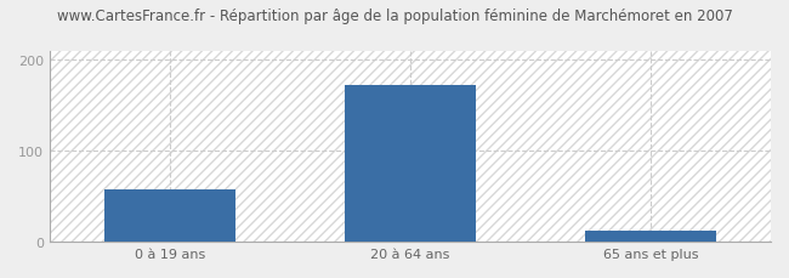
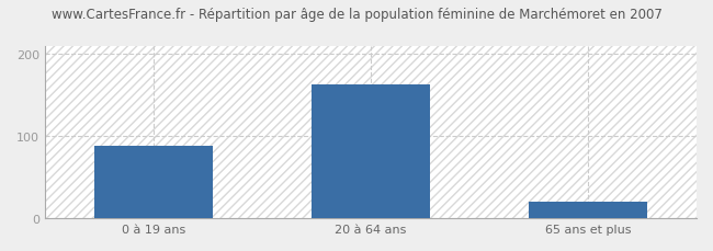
0 à 19 ans: 58 -> 88
20 à 64 ans: 172 -> 163
65 ans et plus: 12 -> 20
